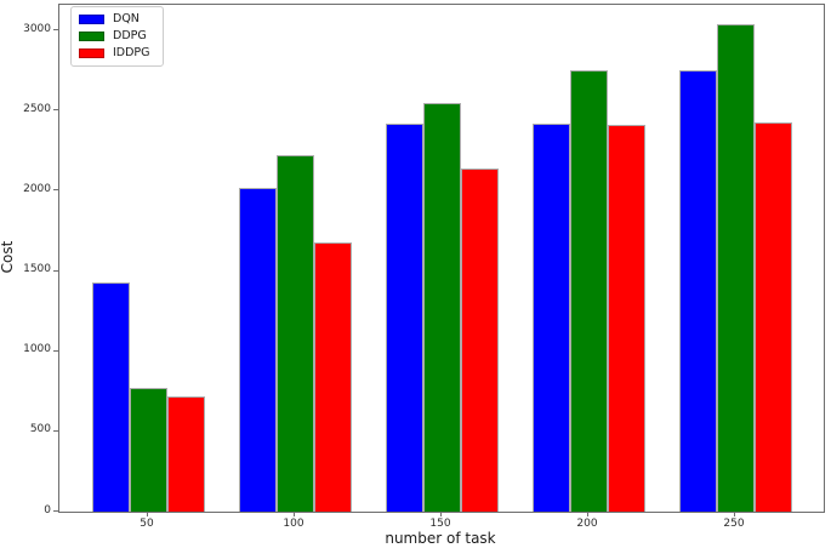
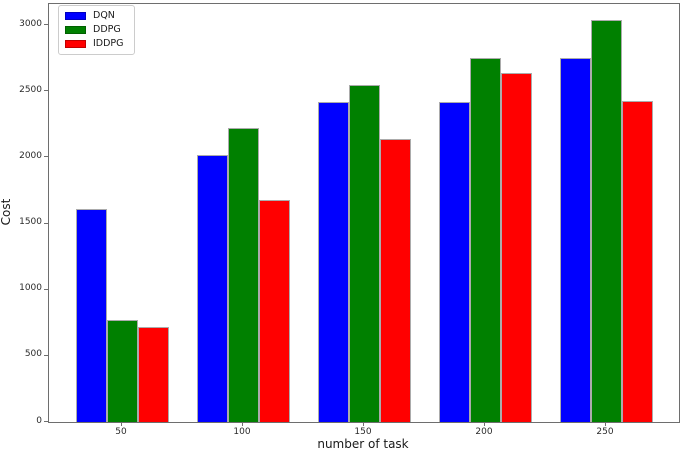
DQN/50: 1430 -> 1610
IDDPG/200: 2410 -> 2640
